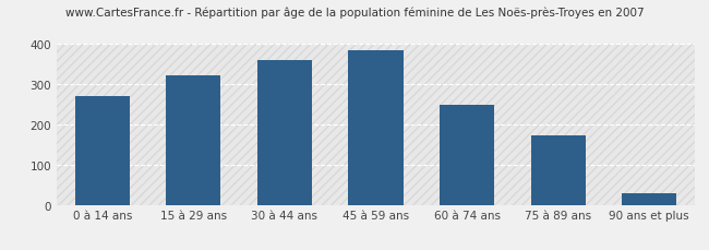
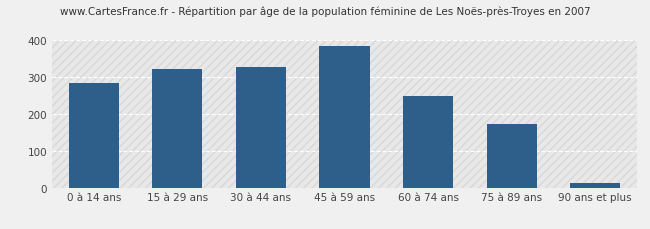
0 à 14 ans: 270 -> 285
30 à 44 ans: 360 -> 328
90 ans et plus: 30 -> 13
